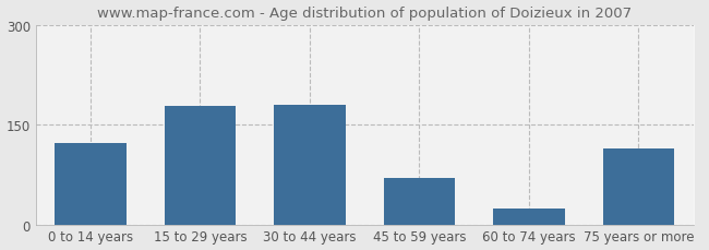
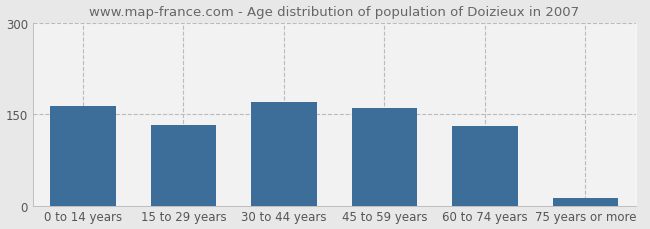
0 to 14 years: 122 -> 163
15 to 29 years: 178 -> 132
30 to 44 years: 180 -> 170
45 to 59 years: 70 -> 160
60 to 74 years: 24 -> 130
75 years or more: 114 -> 13
